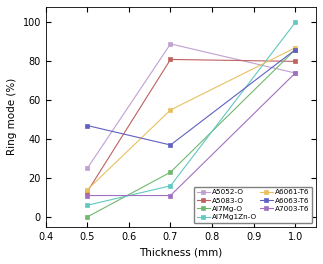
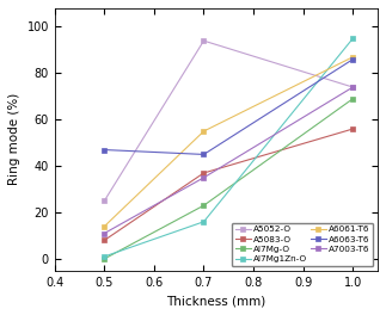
A5083-O/0.5: 13 -> 8
Al7Mg1Zn-O/0.5: 6 -> 1
A5052-O/0.7: 89 -> 94
A5083-O/0.7: 81 -> 37
A6063-T6/0.7: 37 -> 45
A7003-T6/0.7: 11 -> 35
A5083-O/1.0: 80 -> 56
Al7Mg-O/1.0: 86 -> 69
Al7Mg1Zn-O/1.0: 100 -> 95
